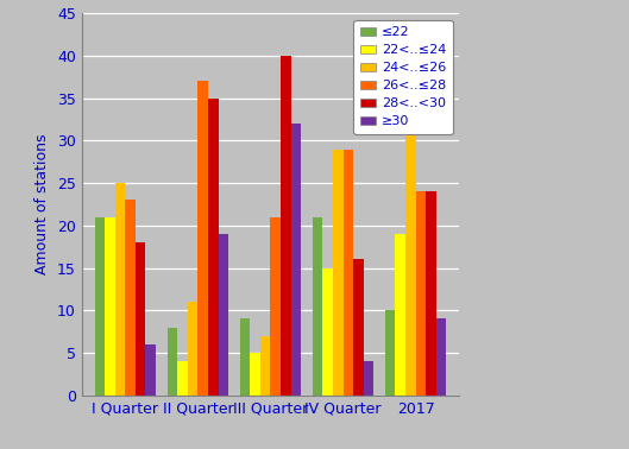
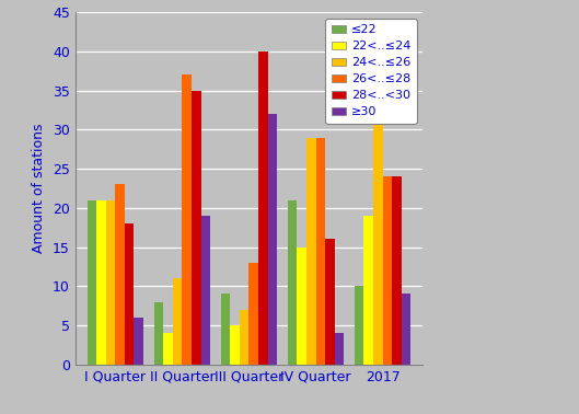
24<..≤26/I Quarter: 25 -> 21
26<..≤28/III Quarter: 21 -> 13
